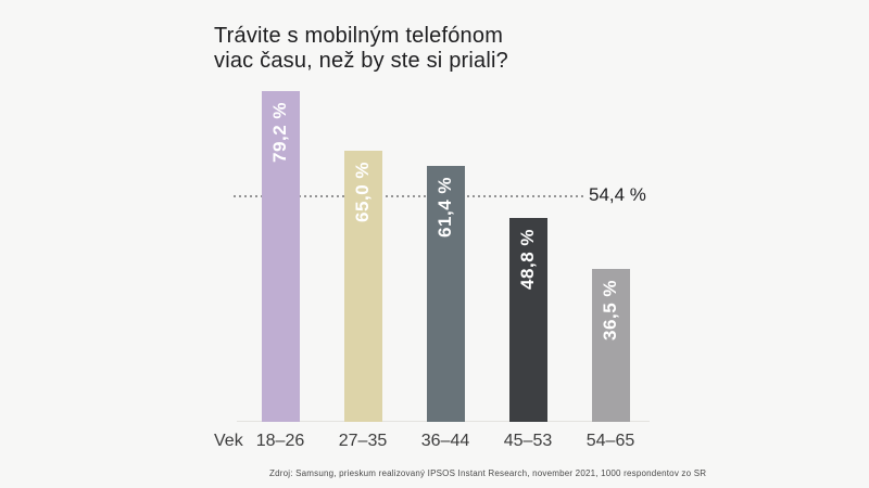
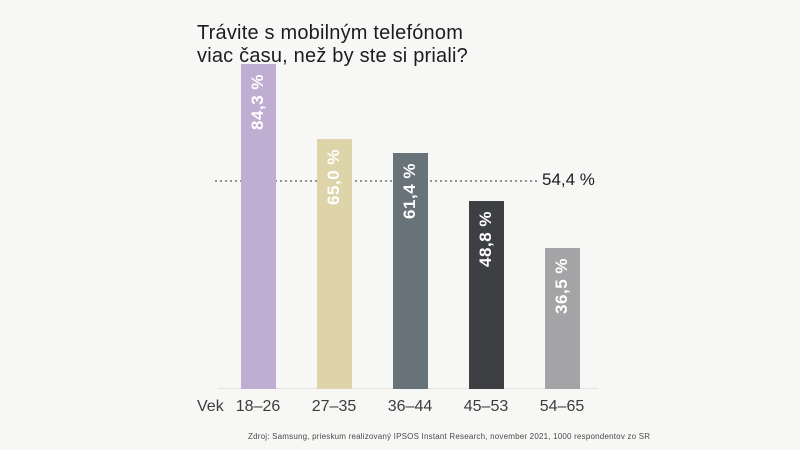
18–26: 79,2 -> 84,3
